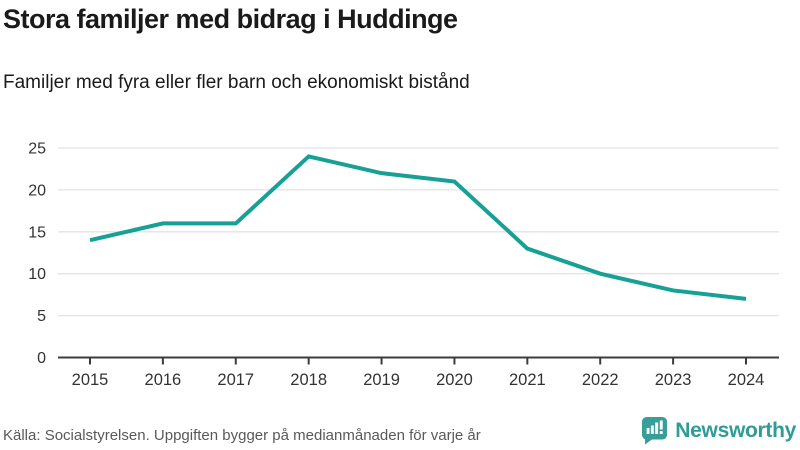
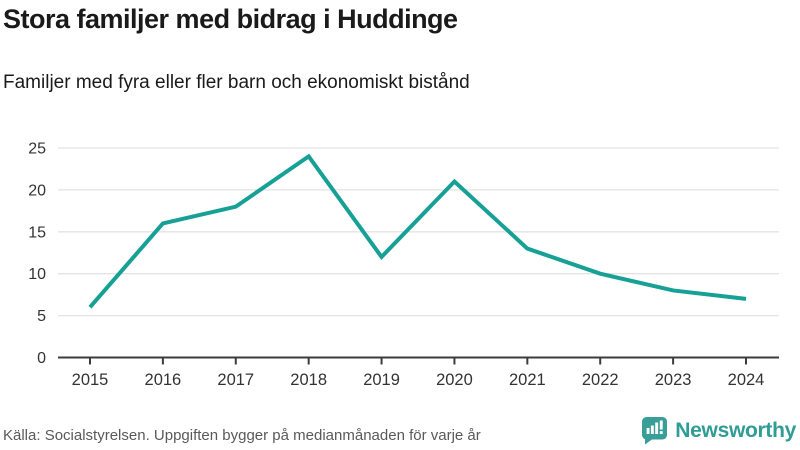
2015: 14 -> 6
2017: 16 -> 18
2019: 22 -> 12
